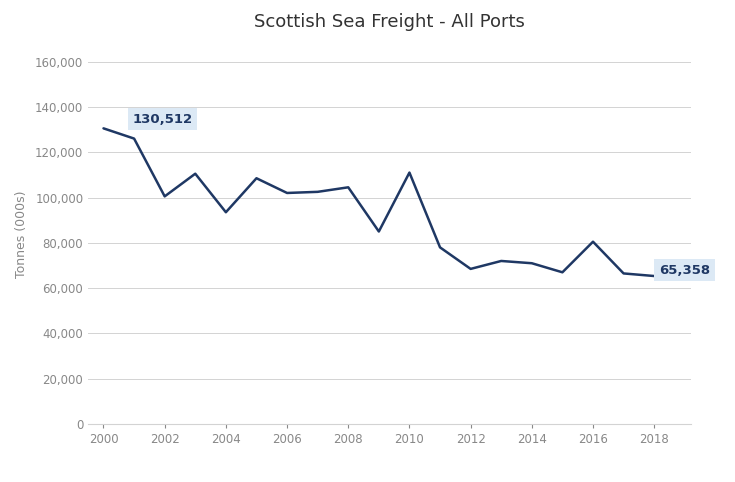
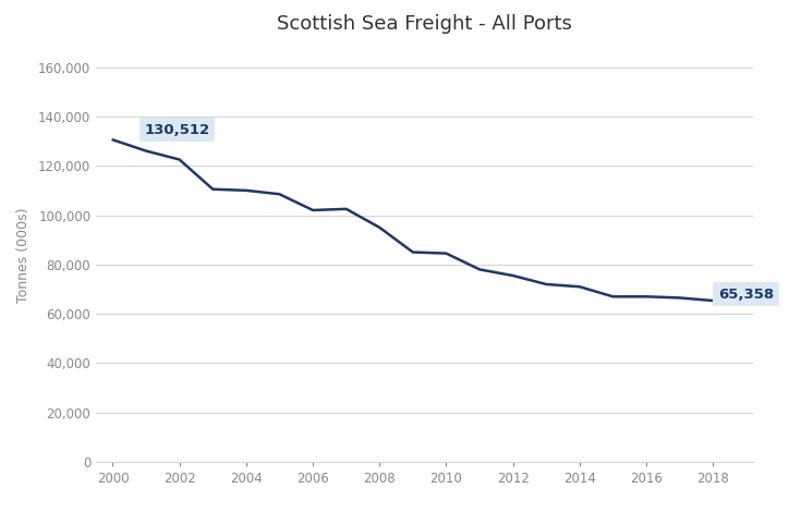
2002: 100,500 -> 122,500
2004: 93,500 -> 110,000
2008: 104,500 -> 95,000
2010: 111,000 -> 84,500
2012: 68,500 -> 75,500
2016: 80,500 -> 67,000
